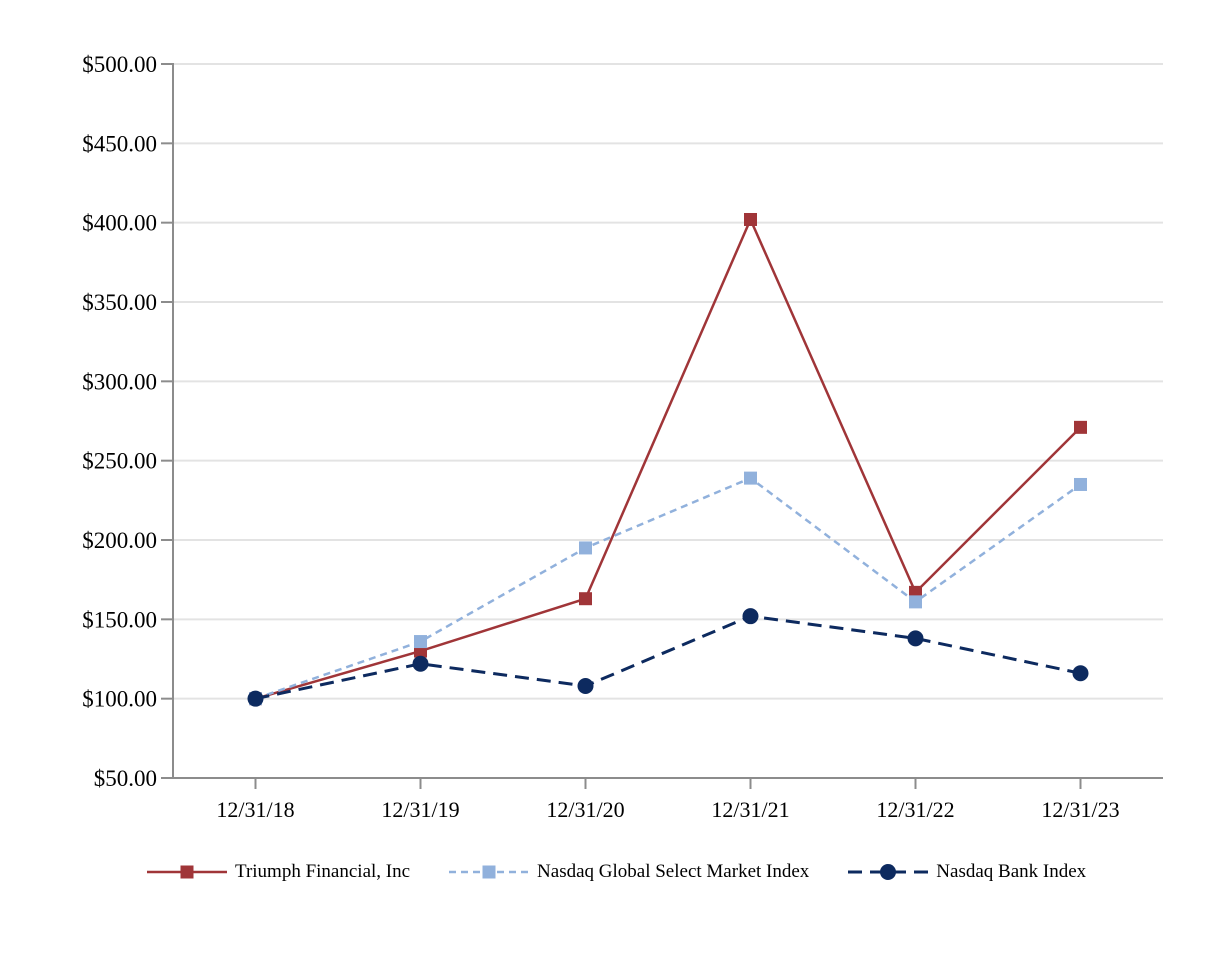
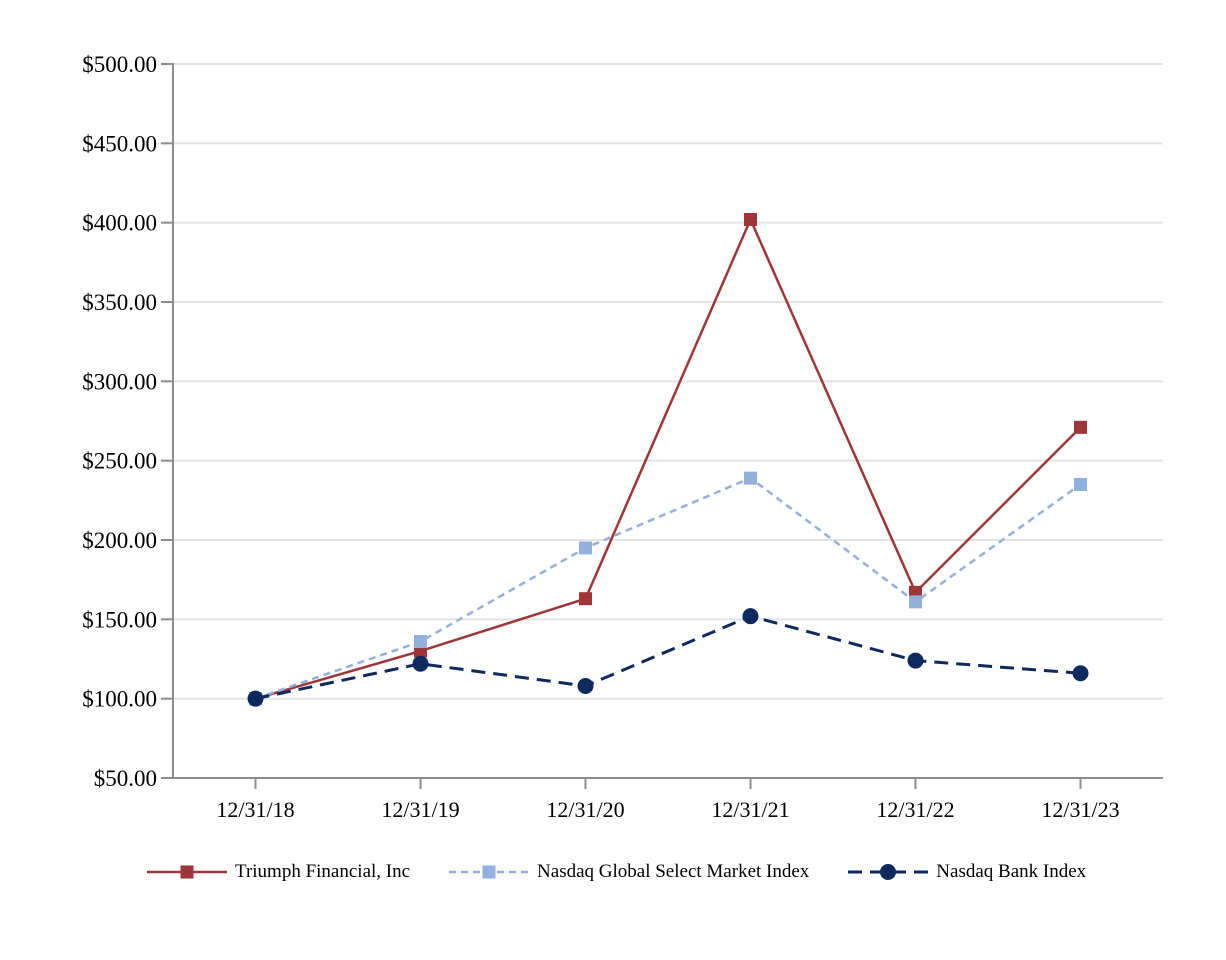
Nasdaq Bank Index/12/31/22: $138 -> $124
